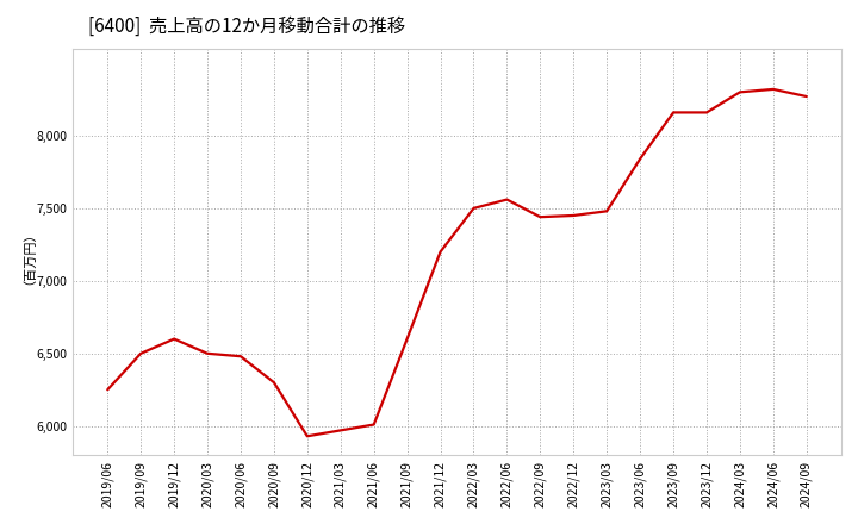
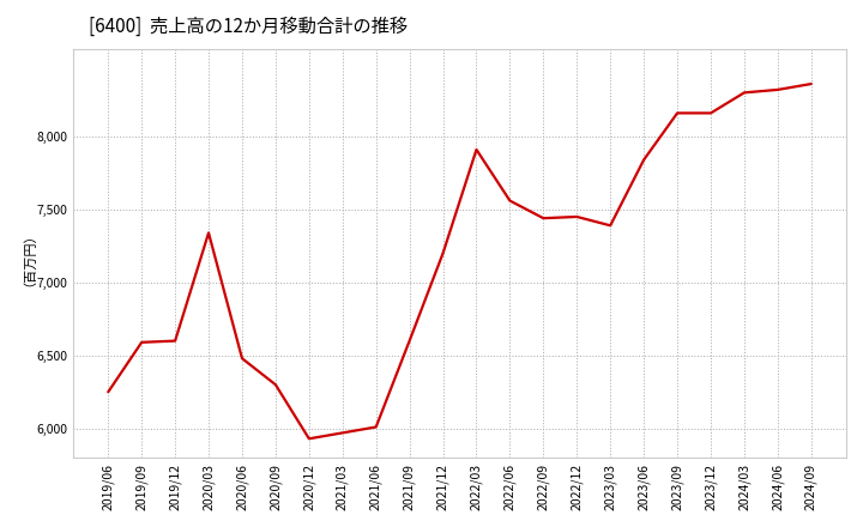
2019/09: 6,500 -> 6,590
2020/03: 6,500 -> 7,340
2022/03: 7,500 -> 7,910
2023/03: 7,480 -> 7,390
2024/09: 8,270 -> 8,360
